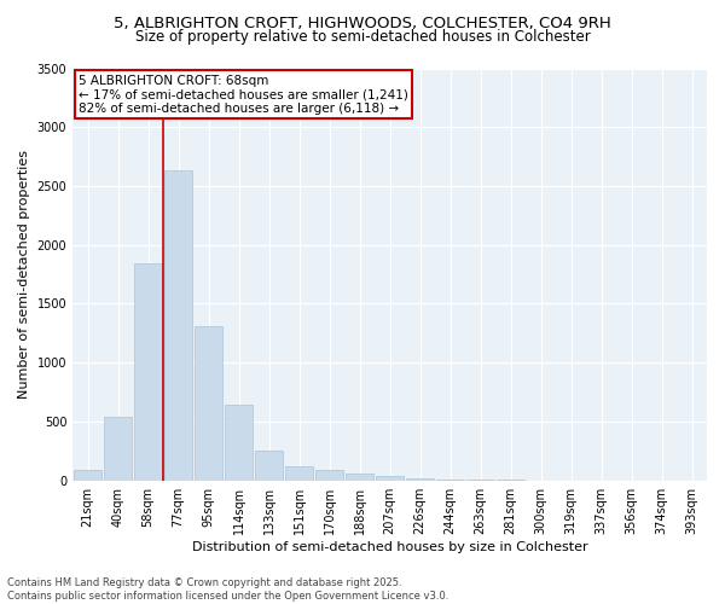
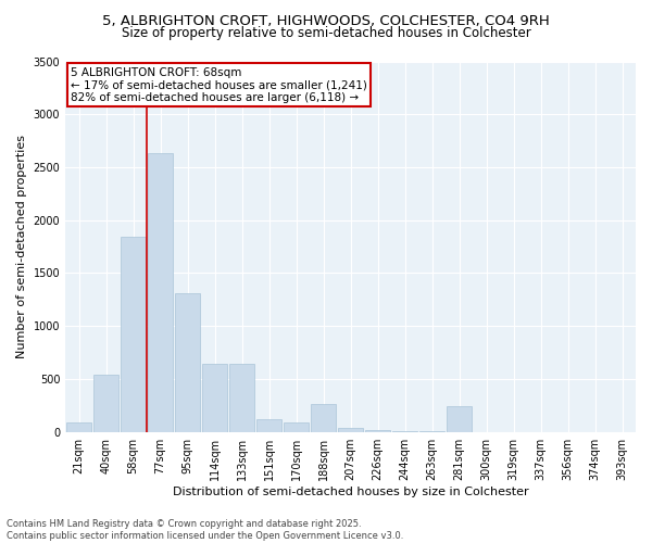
133sqm: 250 -> 640
188sqm: 60 -> 260
281sqm: 0 -> 240
